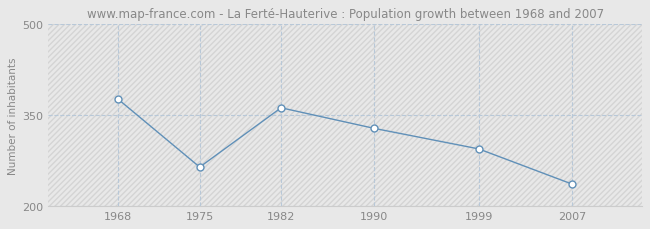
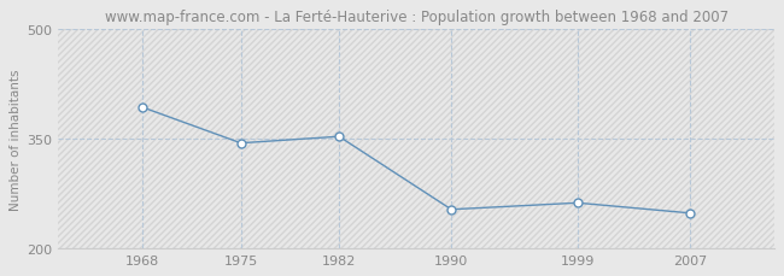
1968: 376 -> 393
1975: 264 -> 344
1982: 362 -> 353
1990: 328 -> 253
1999: 294 -> 262
2007: 236 -> 248
